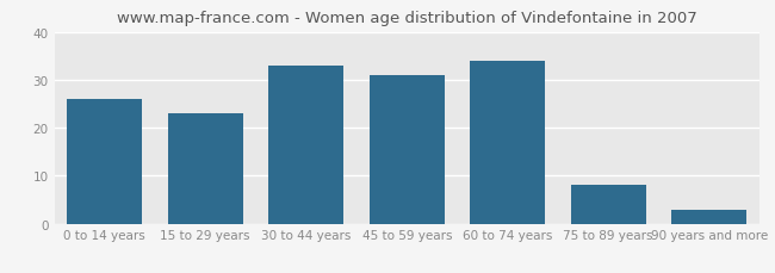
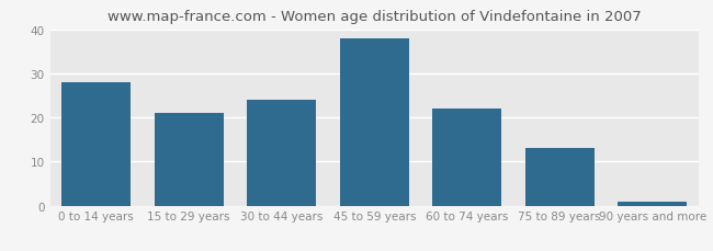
0 to 14 years: 26 -> 28
15 to 29 years: 23 -> 21
30 to 44 years: 33 -> 24
45 to 59 years: 31 -> 38
60 to 74 years: 34 -> 22
75 to 89 years: 8 -> 13
90 years and more: 3 -> 1
